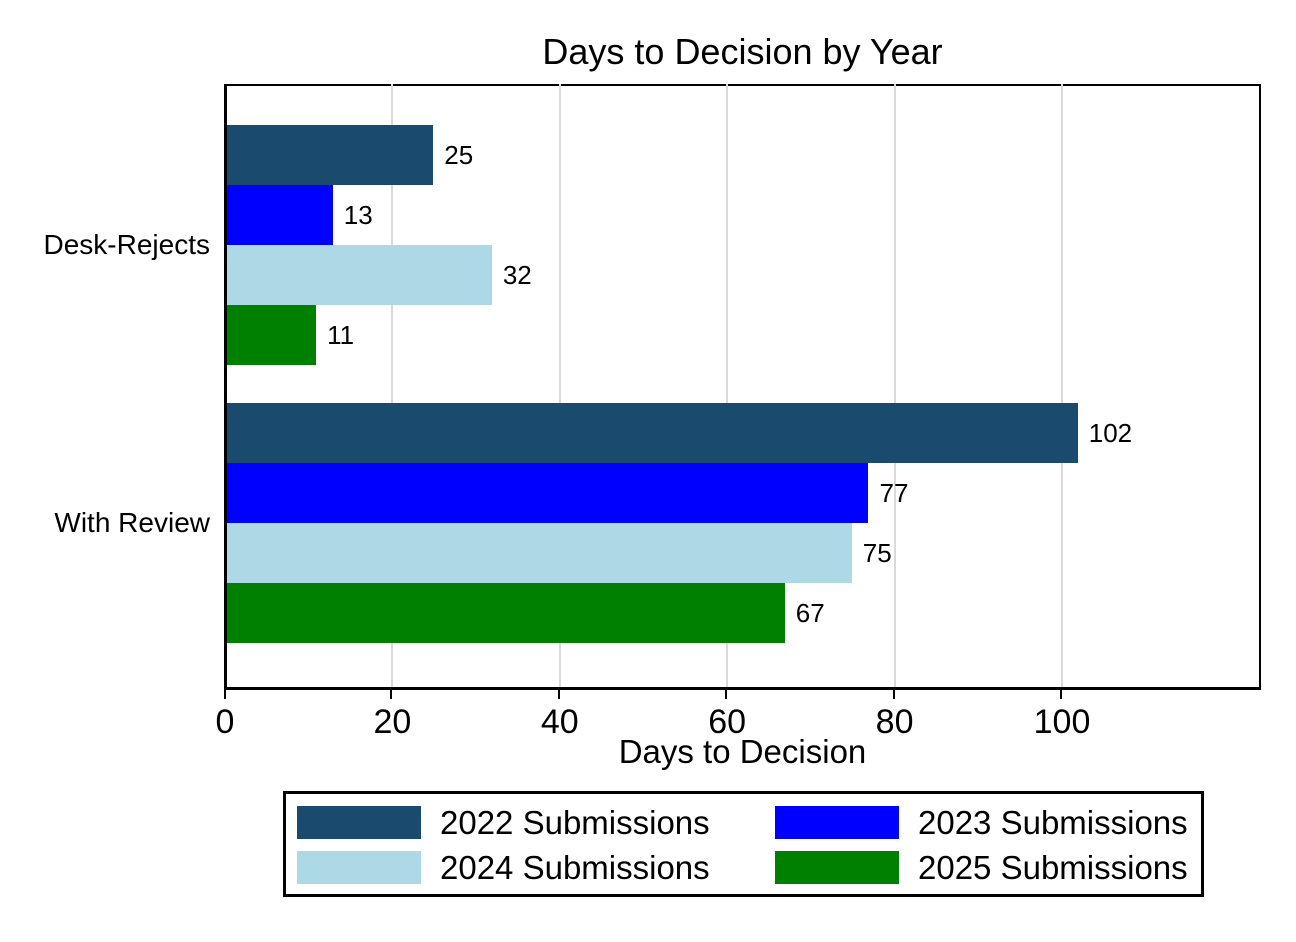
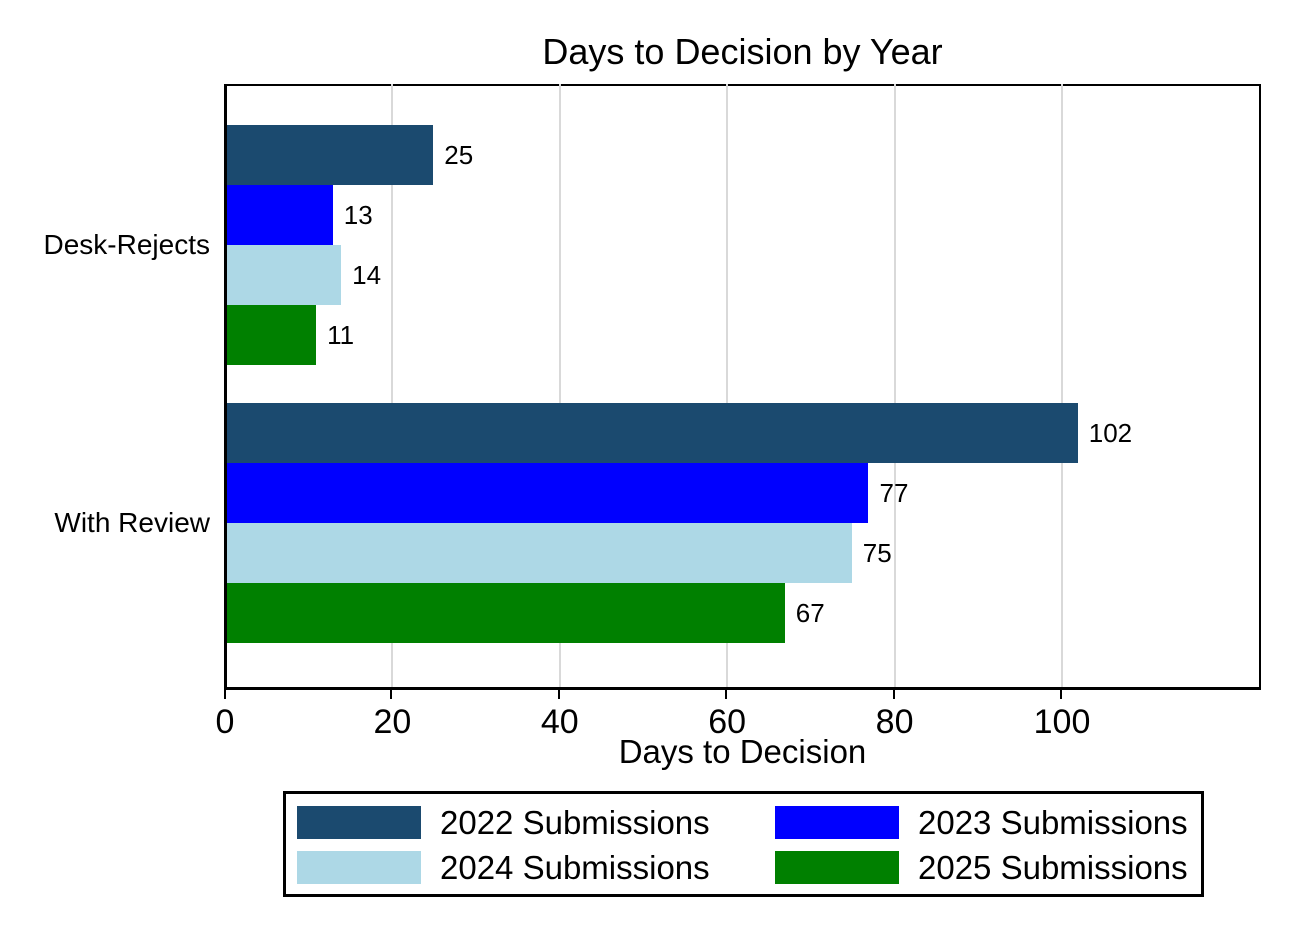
2024 Submissions/Desk-Rejects: 32 -> 14
